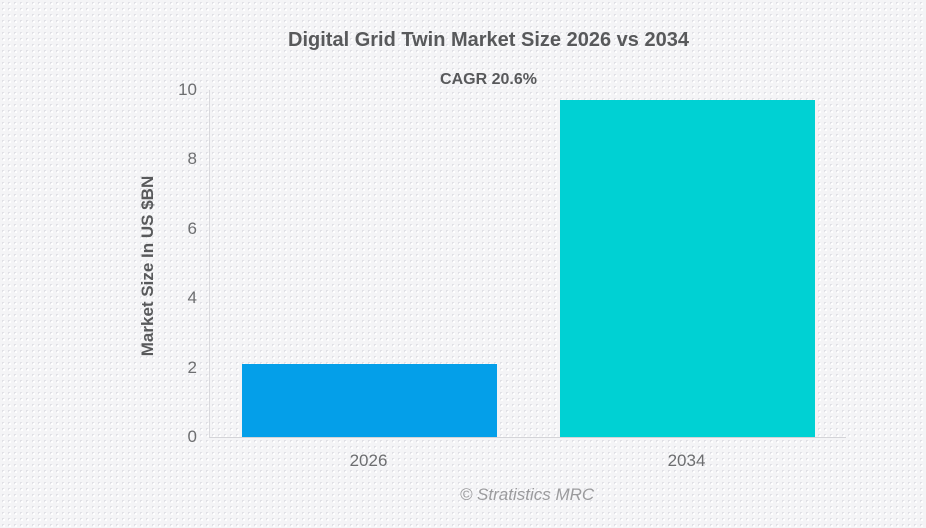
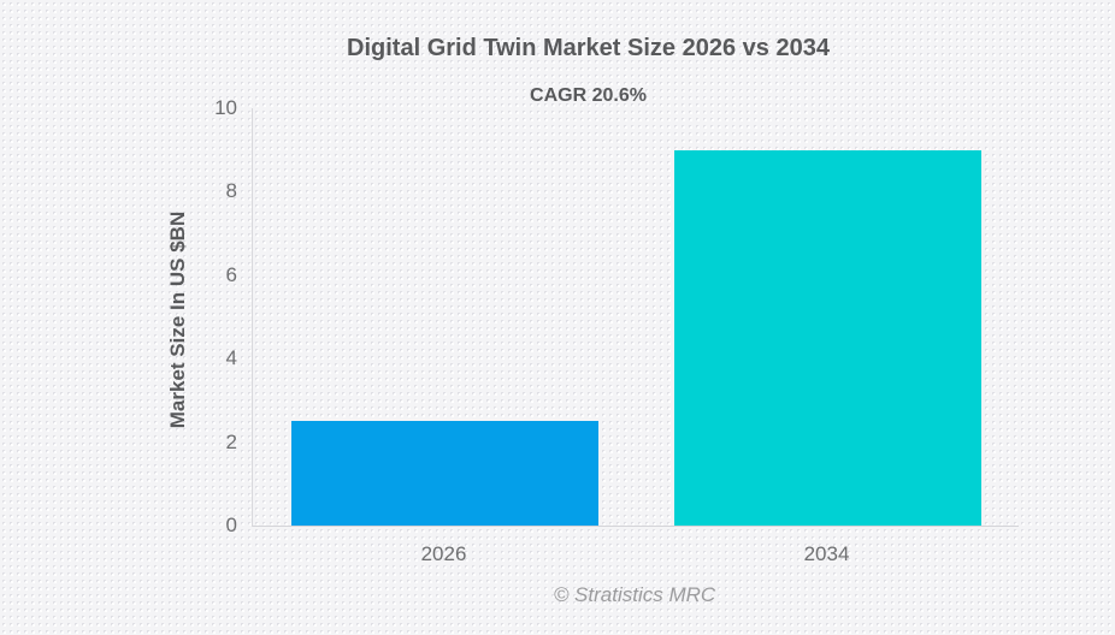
2026: 2.1 -> 2.5
2034: 9.7 -> 9.0
